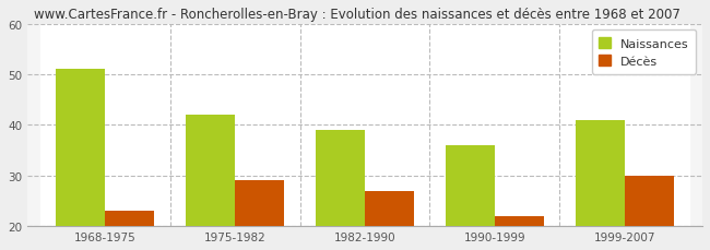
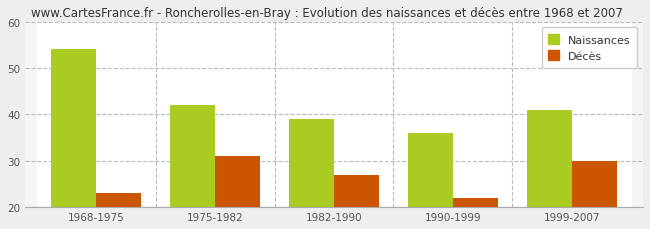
Naissances/1968-1975: 51 -> 54
Décès/1975-1982: 29 -> 31
